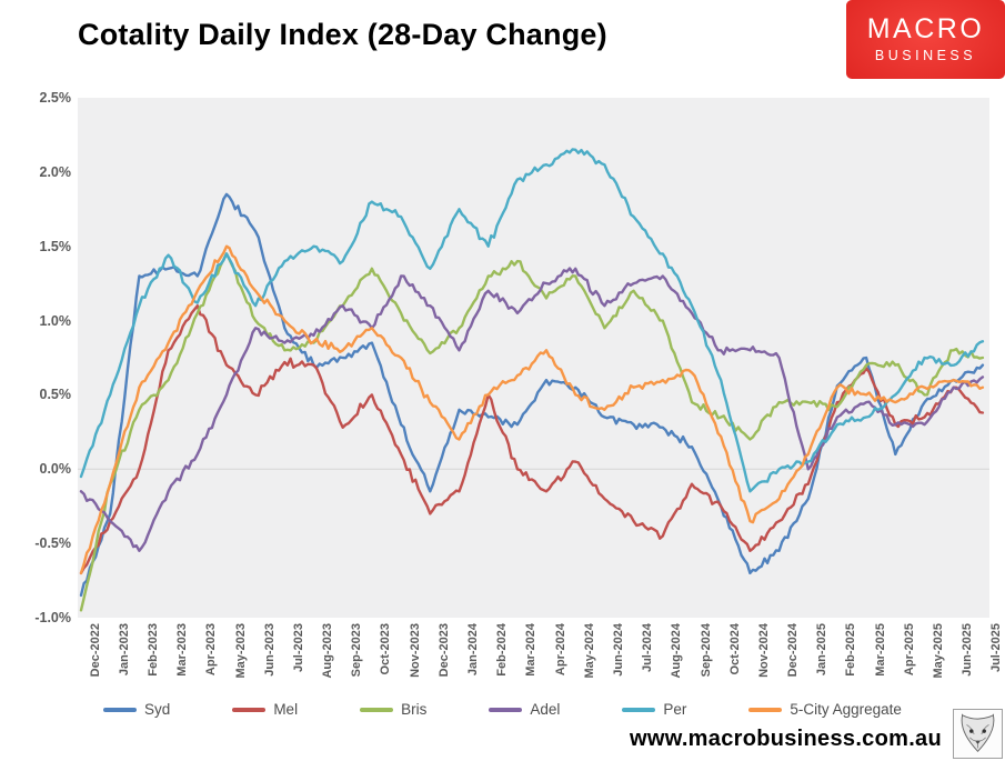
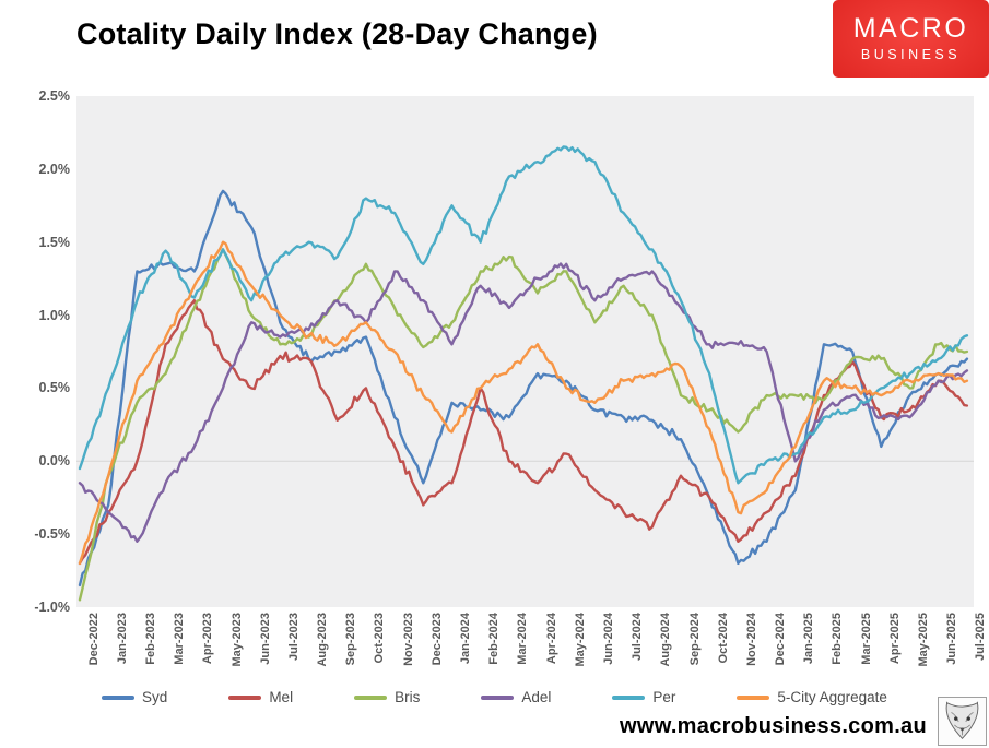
Syd/Feb-2025: 0.56% -> 0.80%
Per/May-2025: 0.75% -> 0.60%
